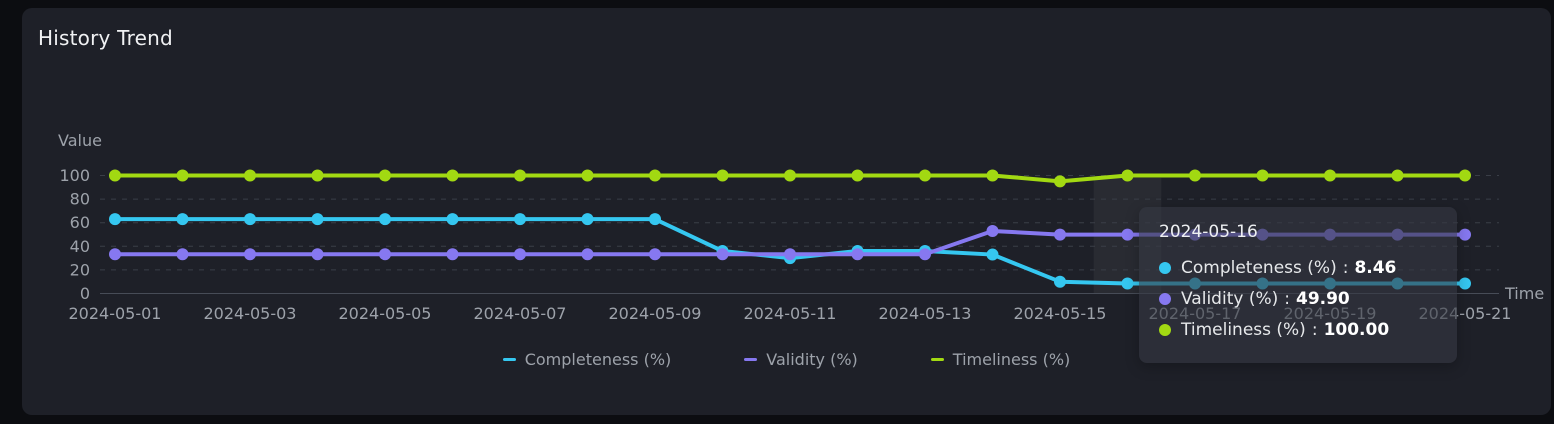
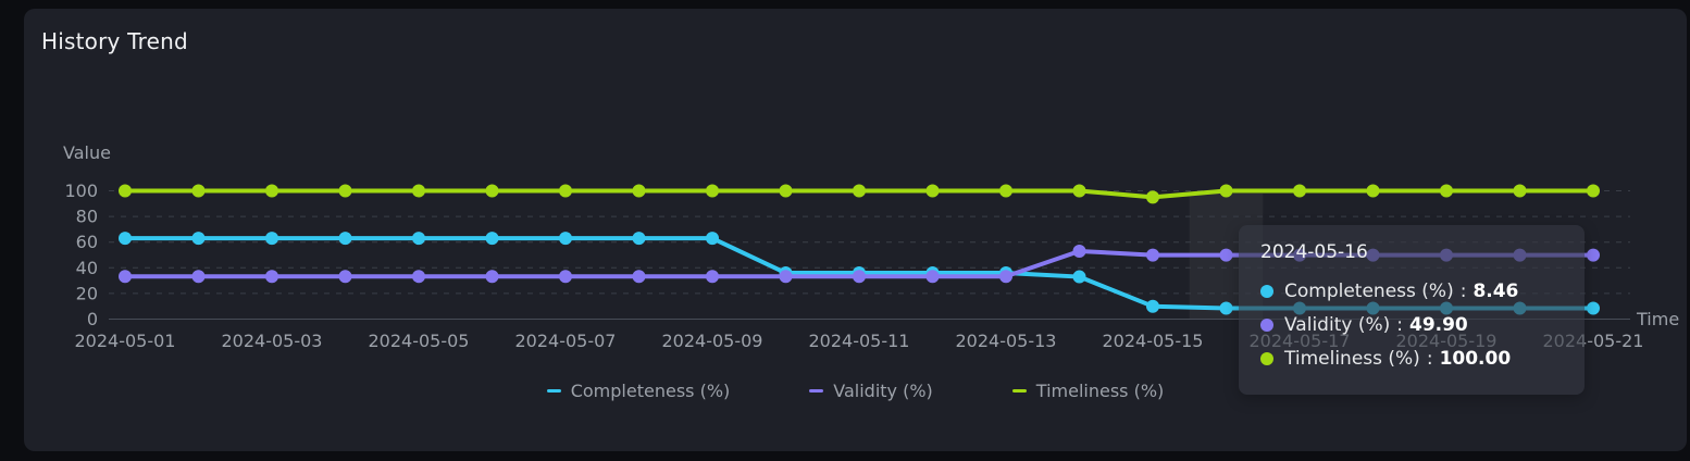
Completeness (%)/2024-05-11: 30 -> 36
